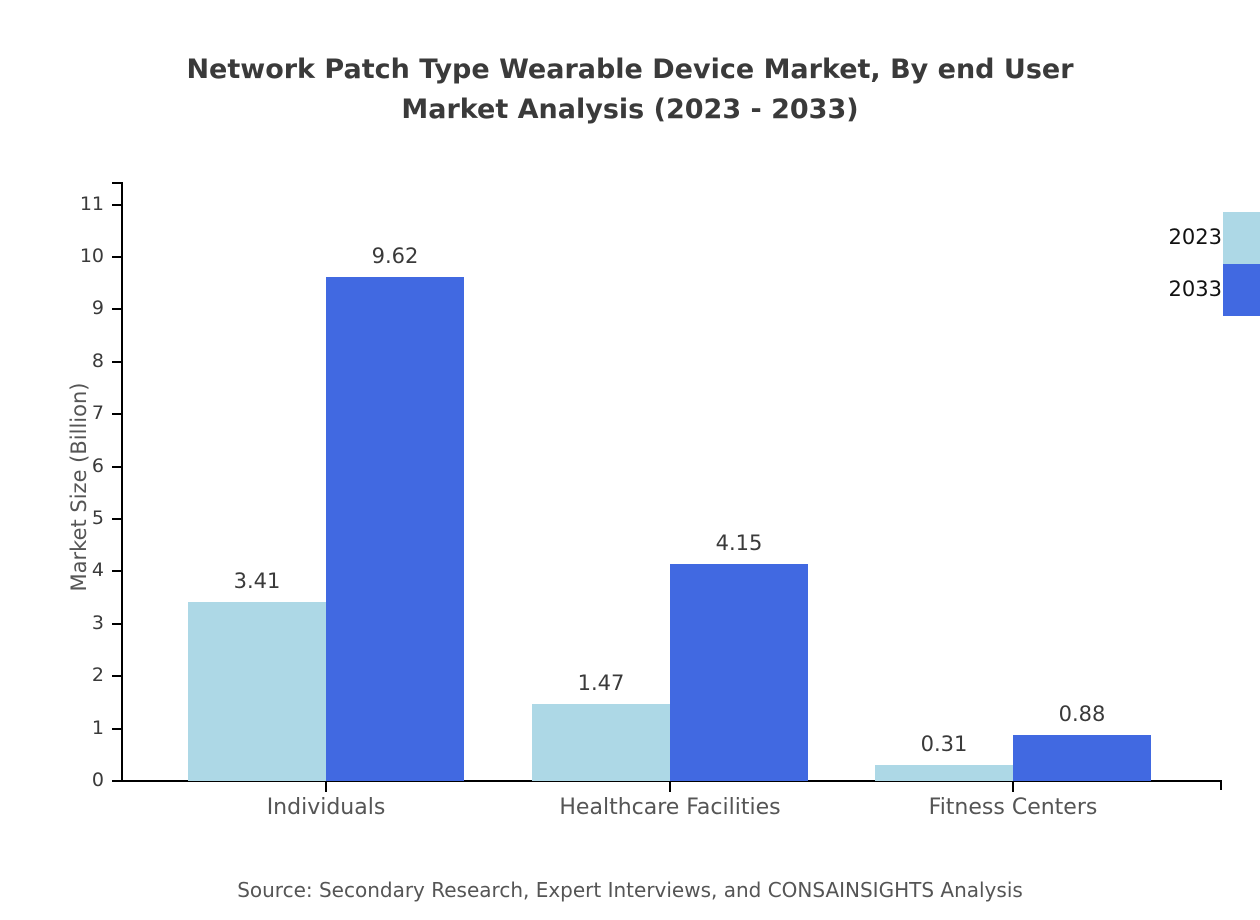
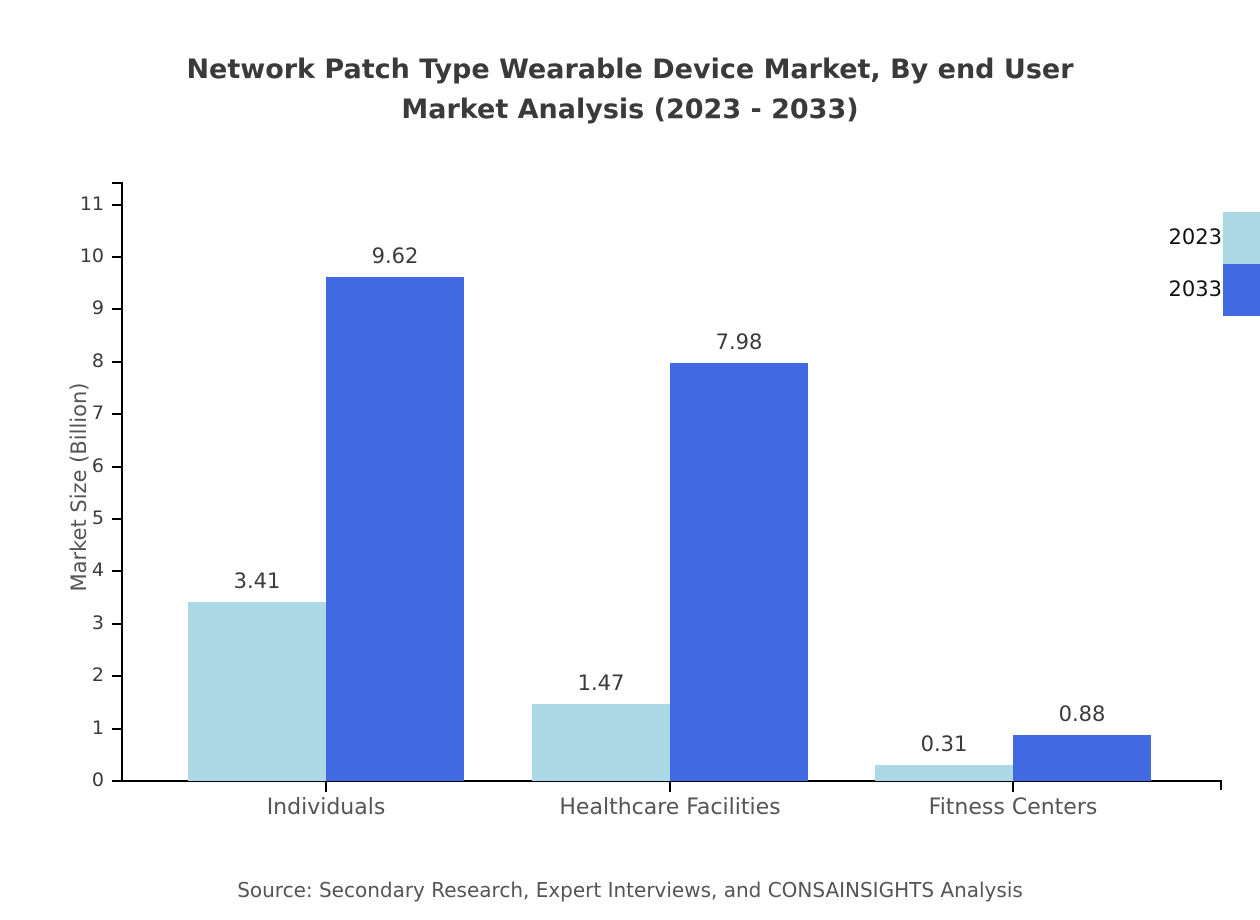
2033/Healthcare Facilities: 4.15 -> 7.98
